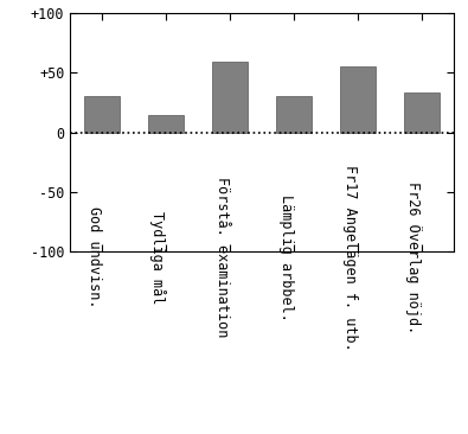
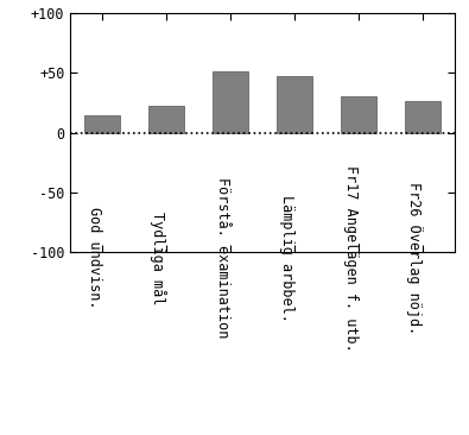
God undvisn.: 30 -> 15
Tydliga mål: 15 -> 22
Förstå. examination: 59 -> 51
Lämplig arbbel.: 30 -> 47
Fr17 Angelägen f. utb.: 55 -> 30
Fr26 Överlag nöjd.: 33 -> 26
